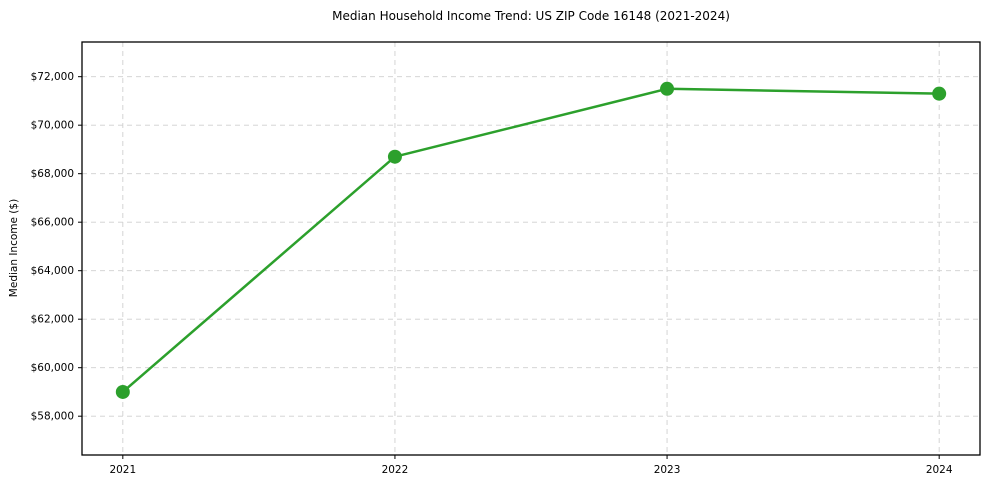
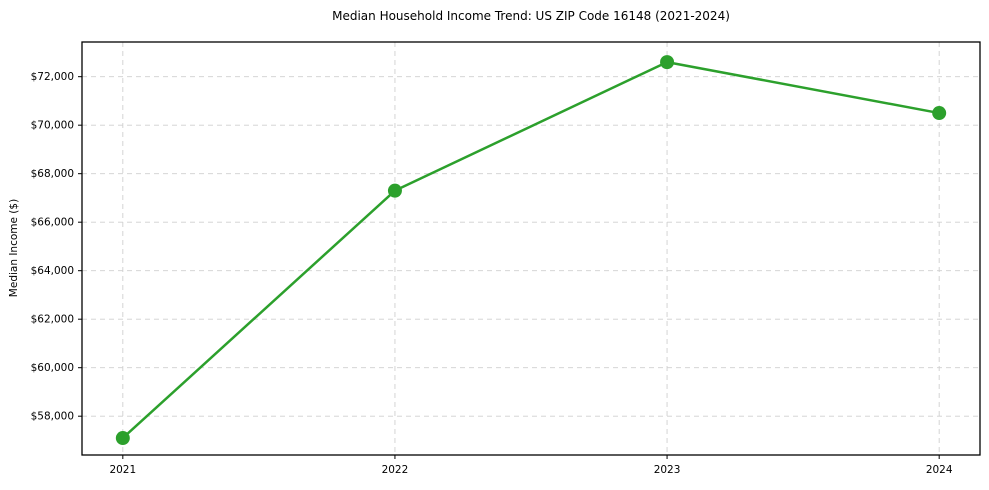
2021: $59000 -> $57100
2022: $68700 -> $67300
2023: $71500 -> $72600
2024: $71300 -> $70500
